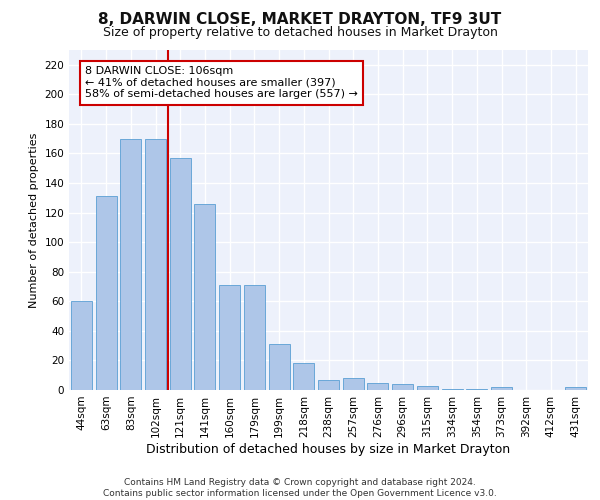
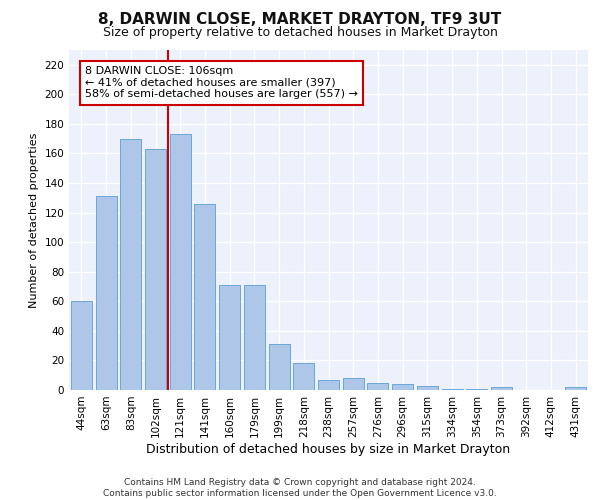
102sqm: 170 -> 163
121sqm: 157 -> 173
